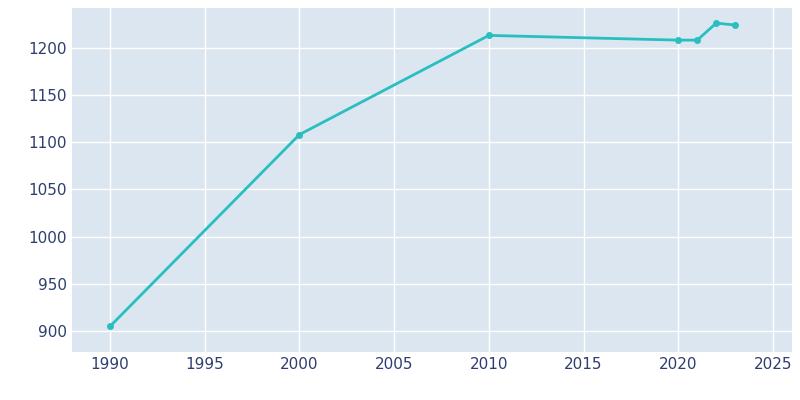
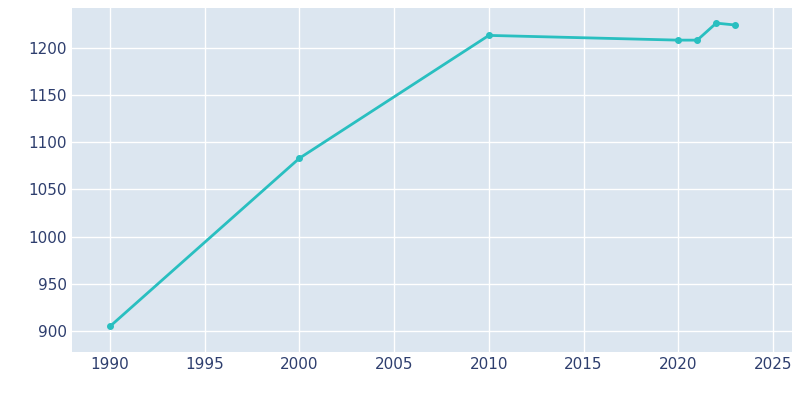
2000: 1108 -> 1083
